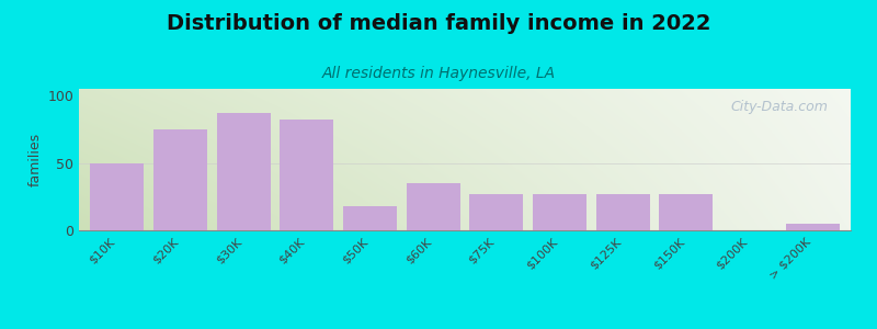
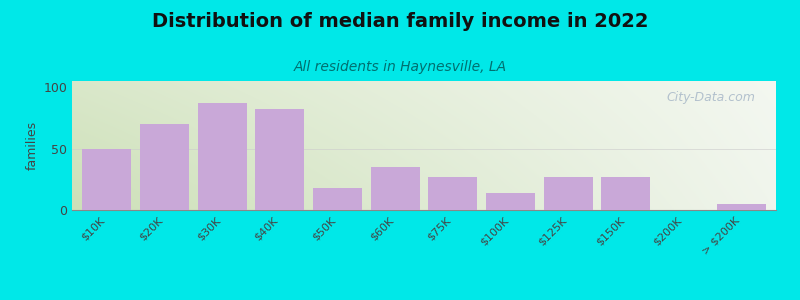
$20K: 75 -> 70
$100K: 27 -> 14
